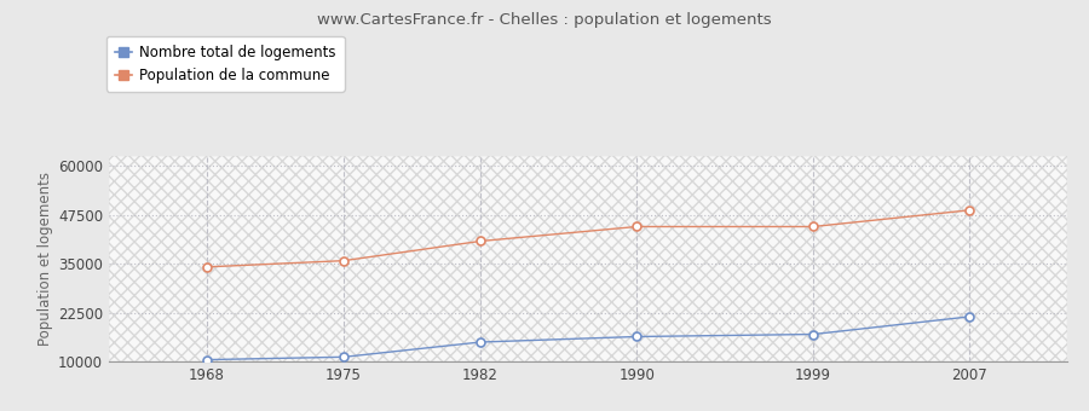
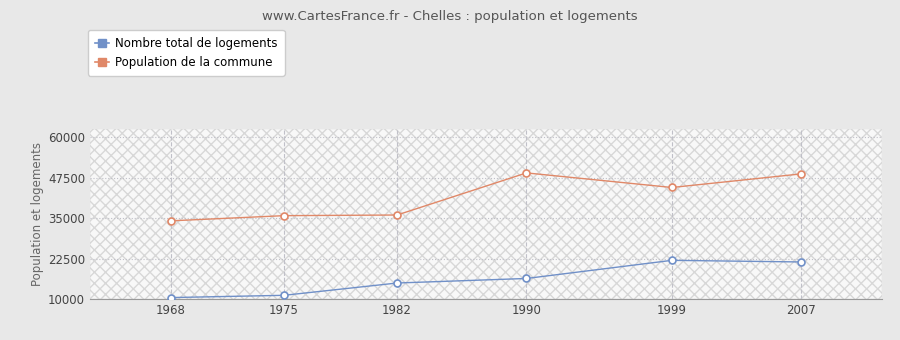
Population de la commune/1982: 40800 -> 36000
Population de la commune/1990: 44500 -> 49000
Nombre total de logements/1999: 17000 -> 22000
